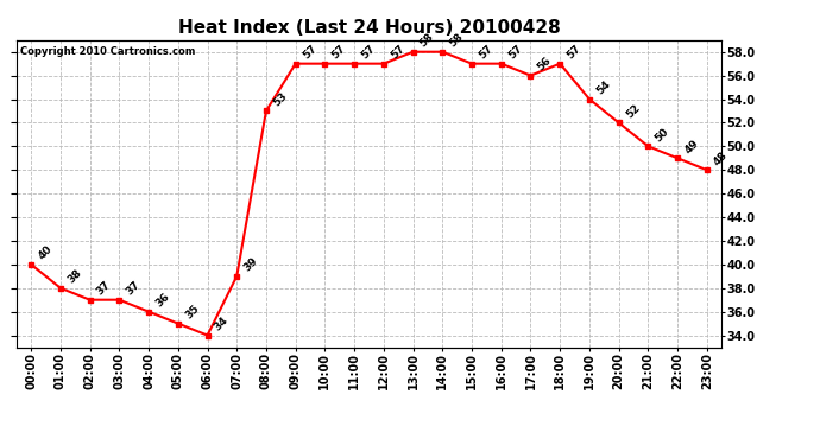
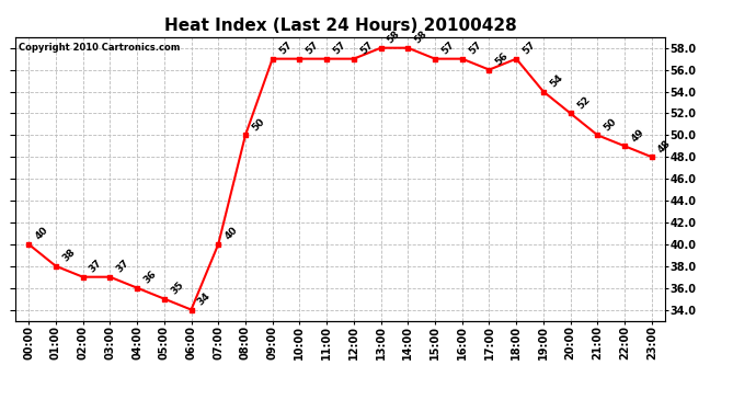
07:00: 39 -> 40
08:00: 53 -> 50
